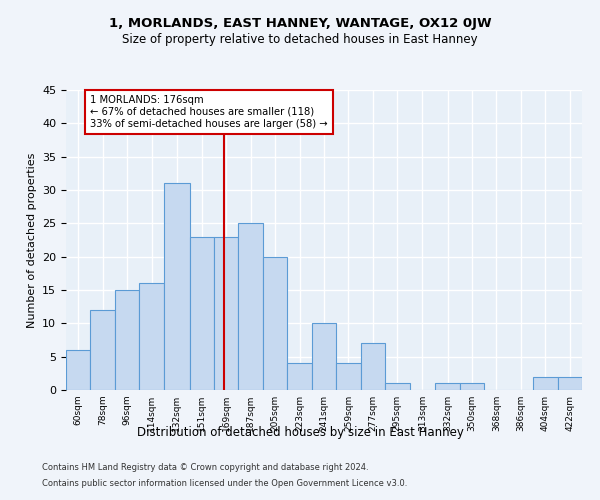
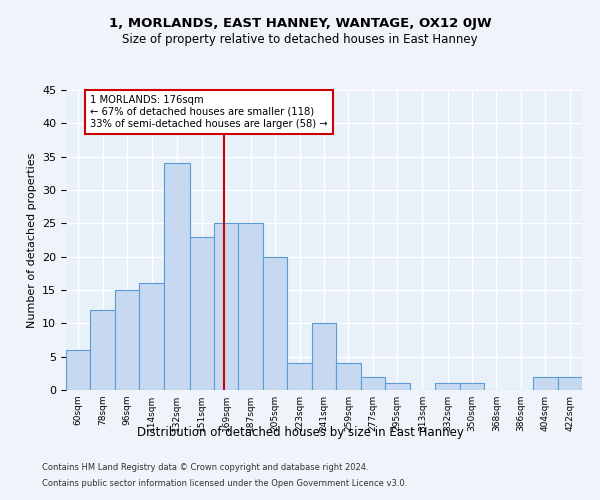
132sqm: 31 -> 34
169sqm: 23 -> 25
277sqm: 7 -> 2
